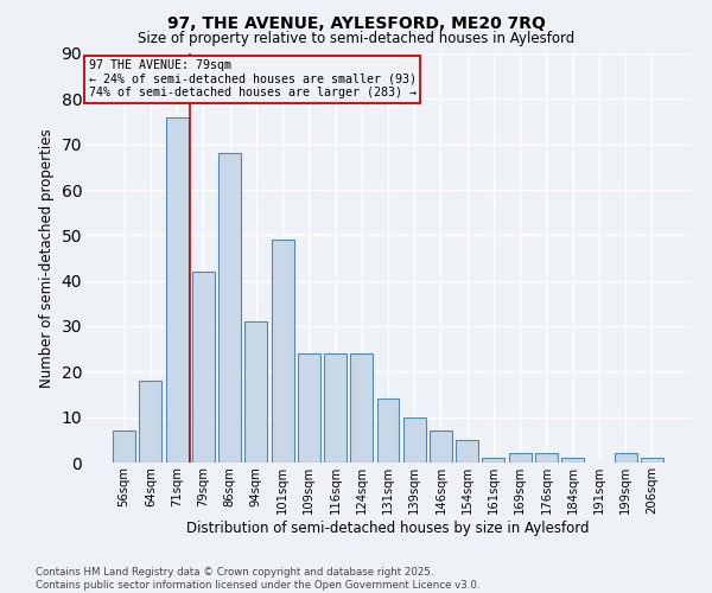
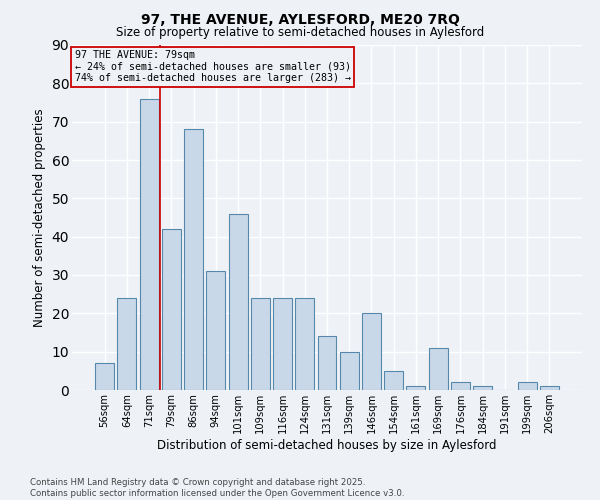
64sqm: 18 -> 24
101sqm: 49 -> 46
146sqm: 7 -> 20
169sqm: 2 -> 11
